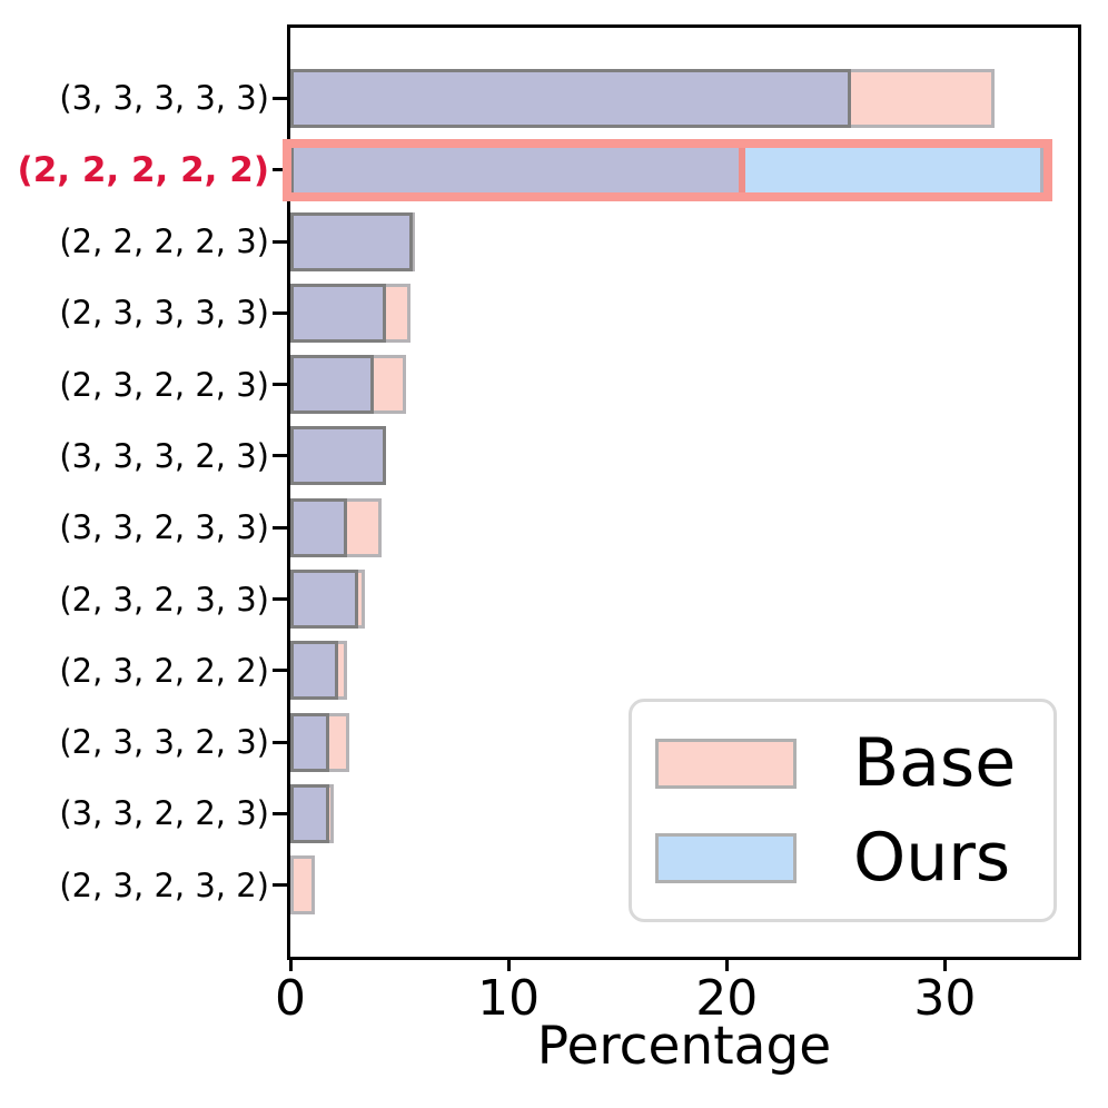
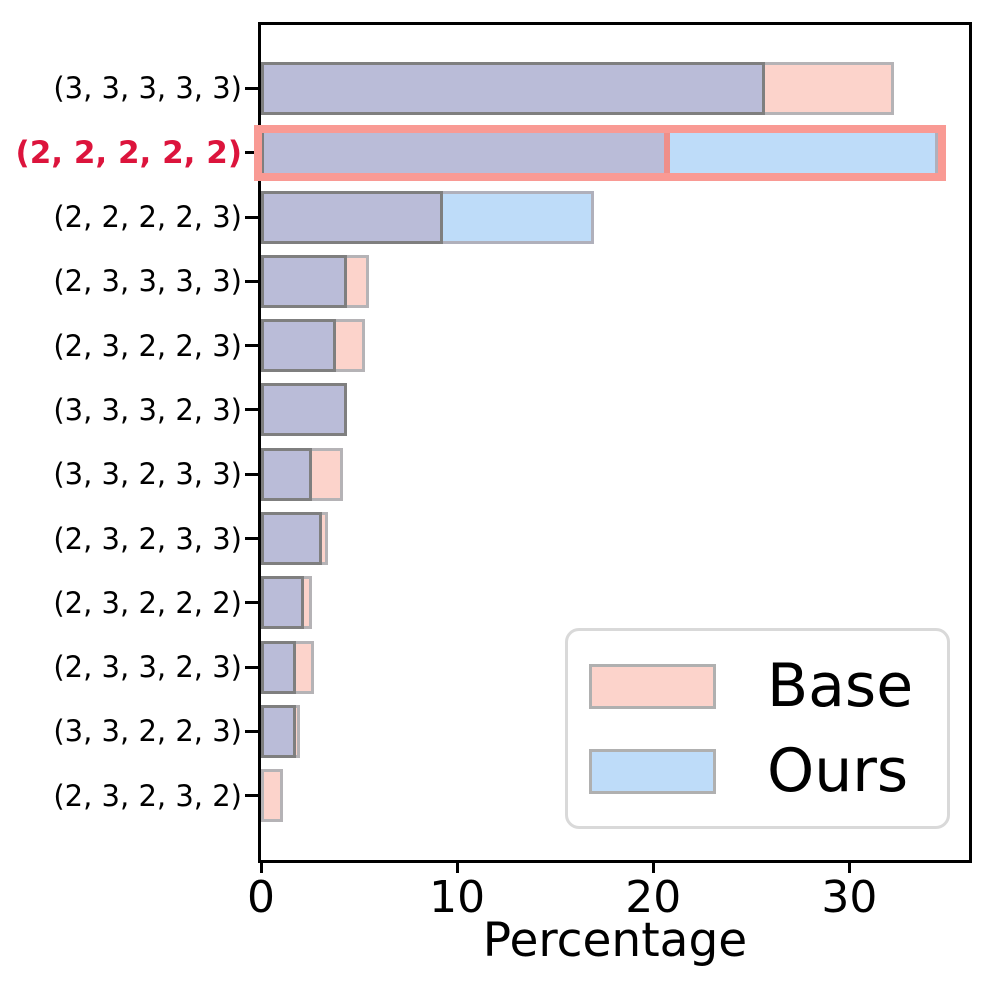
Base/(2, 2, 2, 2, 3): 5.7 -> 9.3
Ours/(2, 2, 2, 2, 3): 5.6 -> 17.0
